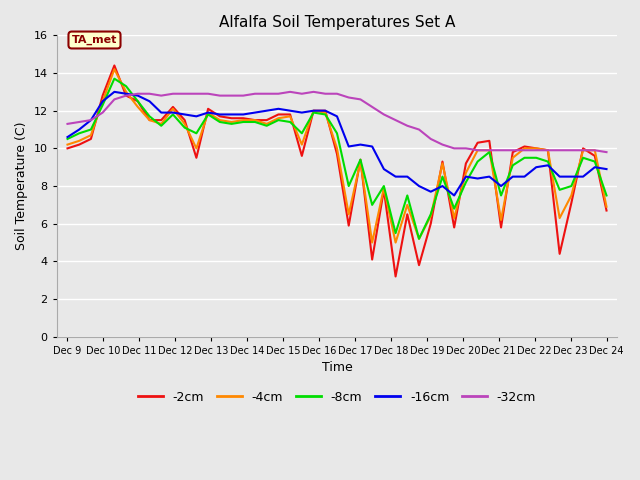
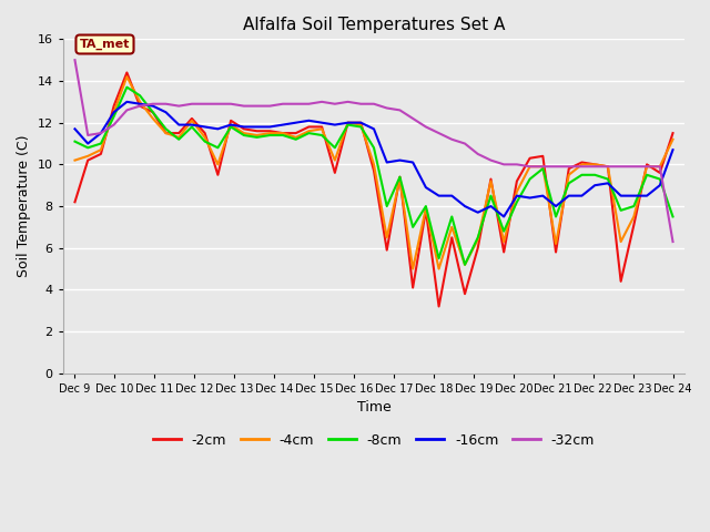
-2cm/Dec 9: 10.0 -> 8.2
-8cm/Dec 9: 10.5 -> 11.1
-16cm/Dec 9: 10.6 -> 11.7
-32cm/Dec 9: 11.3 -> 15.0
-2cm/Dec 24: 6.7 -> 11.5
-4cm/Dec 24: 6.9 -> 11.2
-16cm/Dec 24: 8.9 -> 10.7
-32cm/Dec 24: 9.8 -> 6.3
